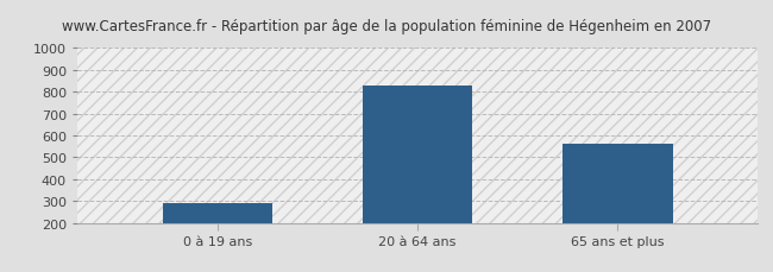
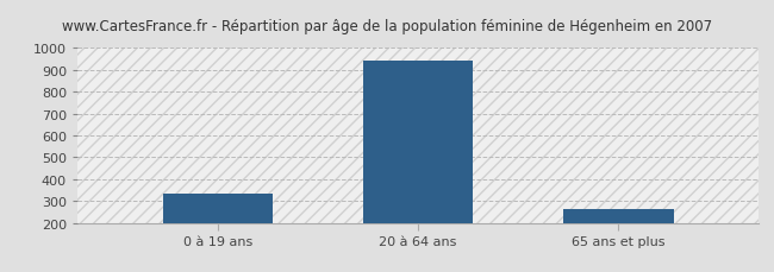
0 à 19 ans: 290 -> 340
20 à 64 ans: 830 -> 940
65 ans et plus: 560 -> 260
